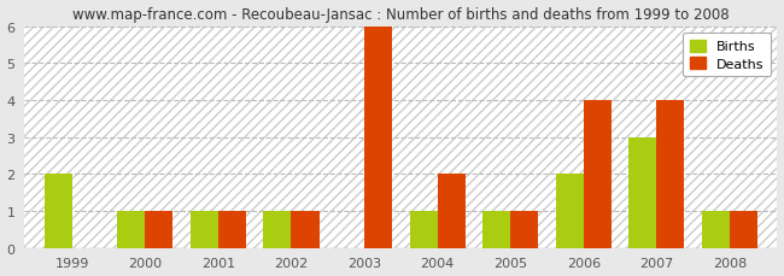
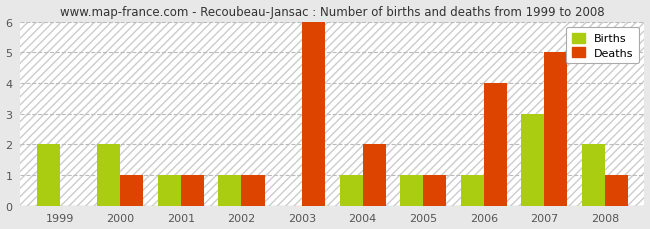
Births/2000: 1 -> 2
Births/2006: 2 -> 1
Deaths/2007: 4 -> 5
Births/2008: 1 -> 2
